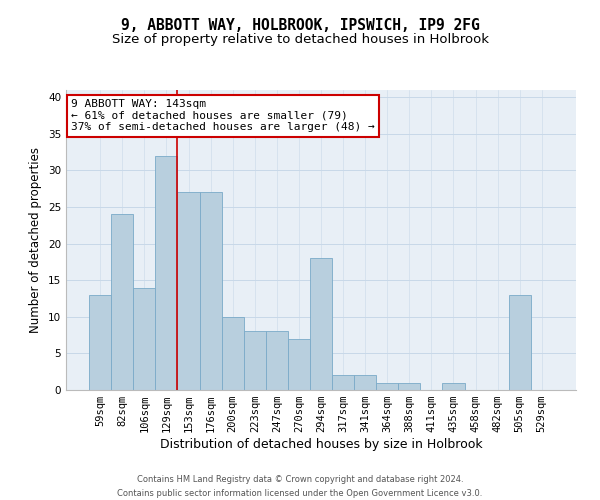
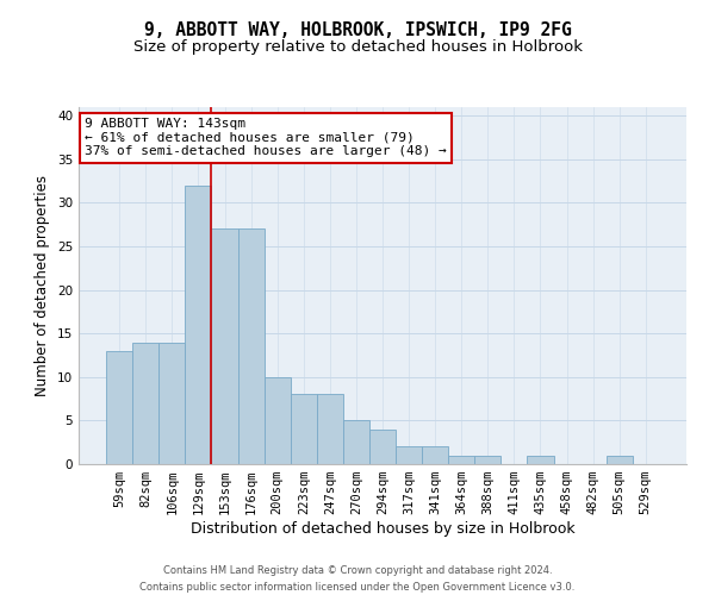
82sqm: 24 -> 14
270sqm: 7 -> 5
294sqm: 18 -> 4
505sqm: 13 -> 1
